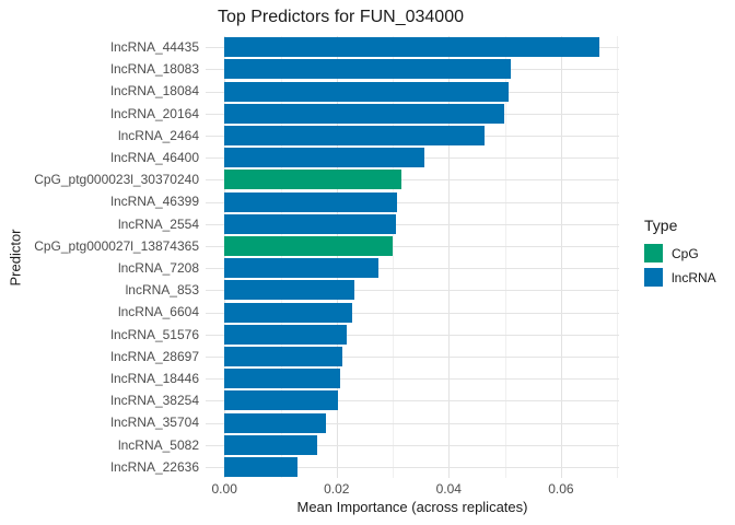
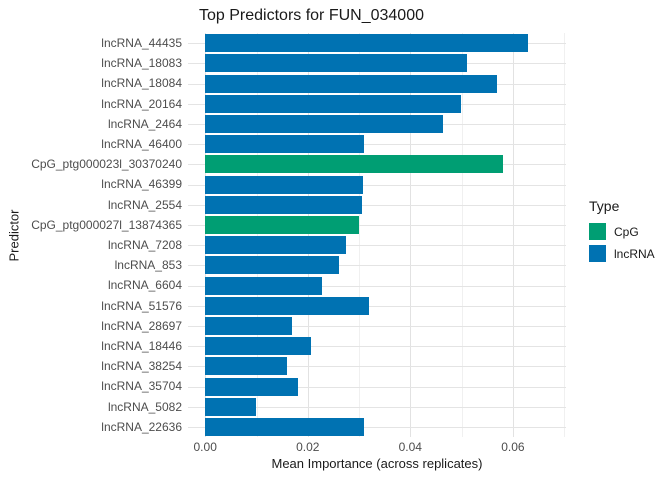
lncRNA_44435: 0.067 -> 0.063
lncRNA_18084: 0.051 -> 0.057
lncRNA_46400: 0.036 -> 0.031
CpG_ptg000023l_30370240: 0.032 -> 0.058
lncRNA_853: 0.023 -> 0.026
lncRNA_51576: 0.022 -> 0.032
lncRNA_28697: 0.021 -> 0.017
lncRNA_38254: 0.020 -> 0.016
lncRNA_5082: 0.017 -> 0.010
lncRNA_22636: 0.013 -> 0.031
